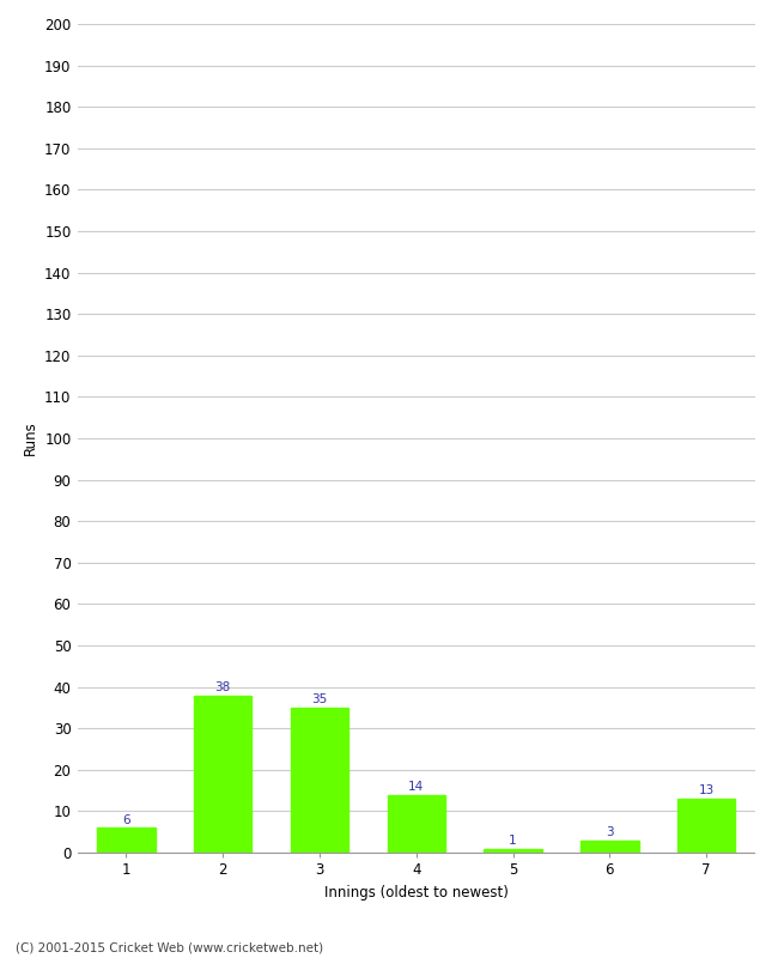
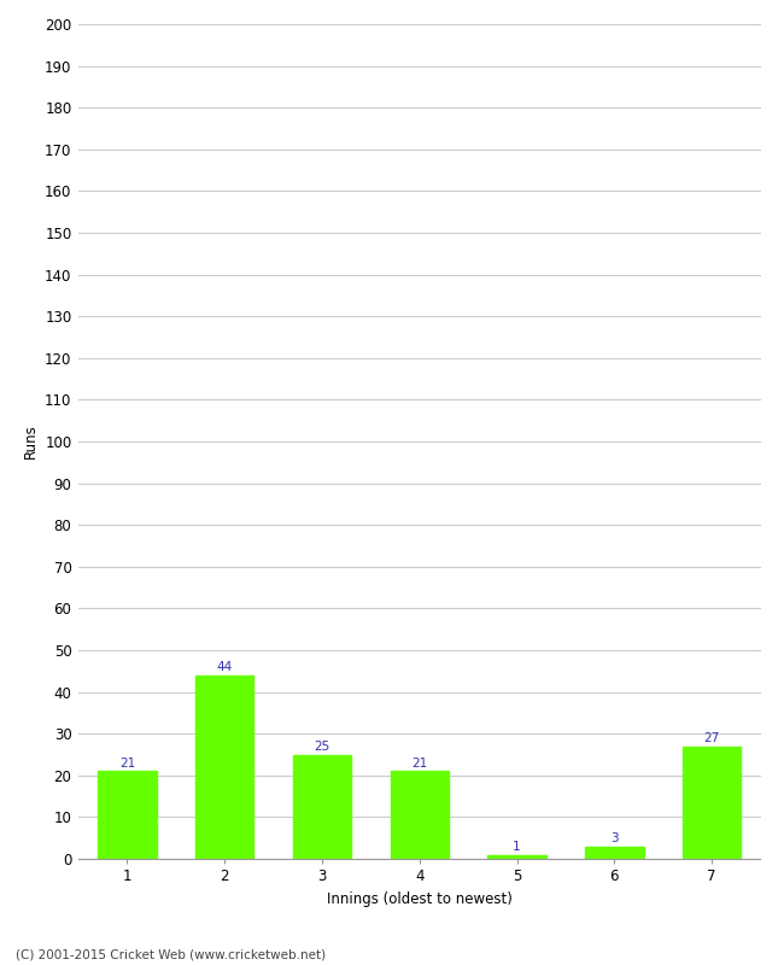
1: 6 -> 21
2: 38 -> 44
3: 35 -> 25
4: 14 -> 21
7: 13 -> 27
